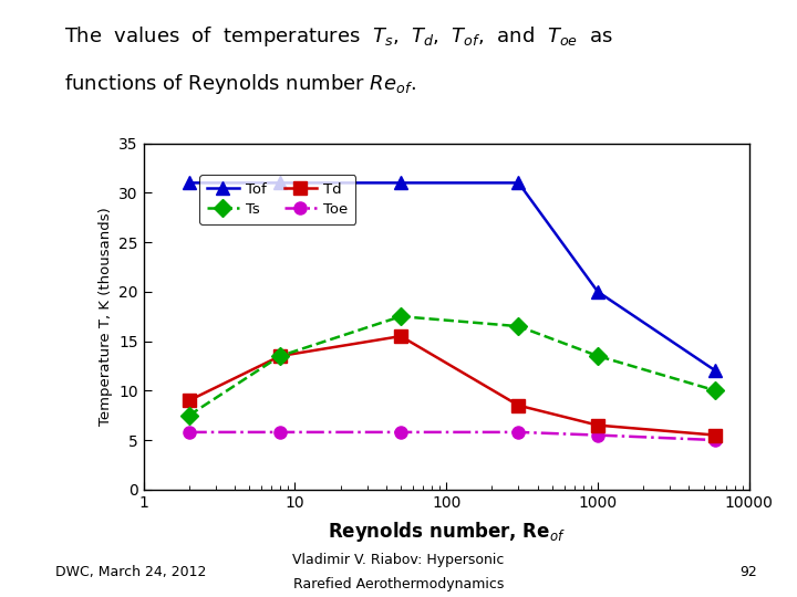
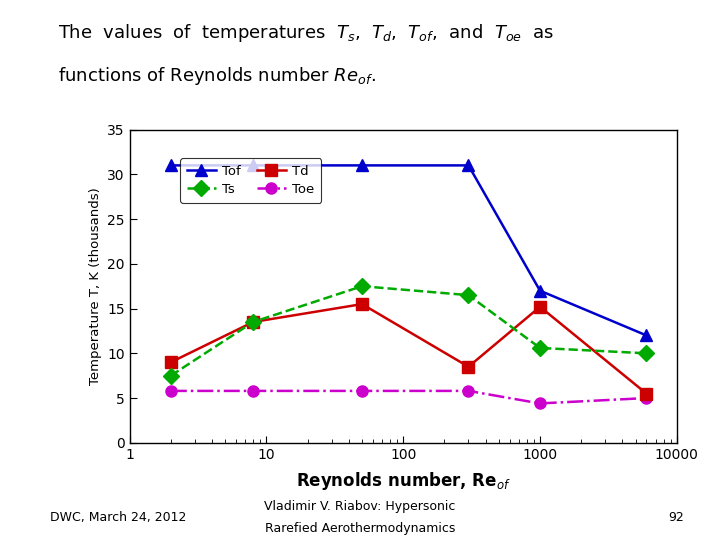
Tof/1000: 20 -> 17
Ts/1000: 13.5 -> 10.6
Td/1000: 6.5 -> 15.2
Toe/1000: 5.5 -> 4.4
